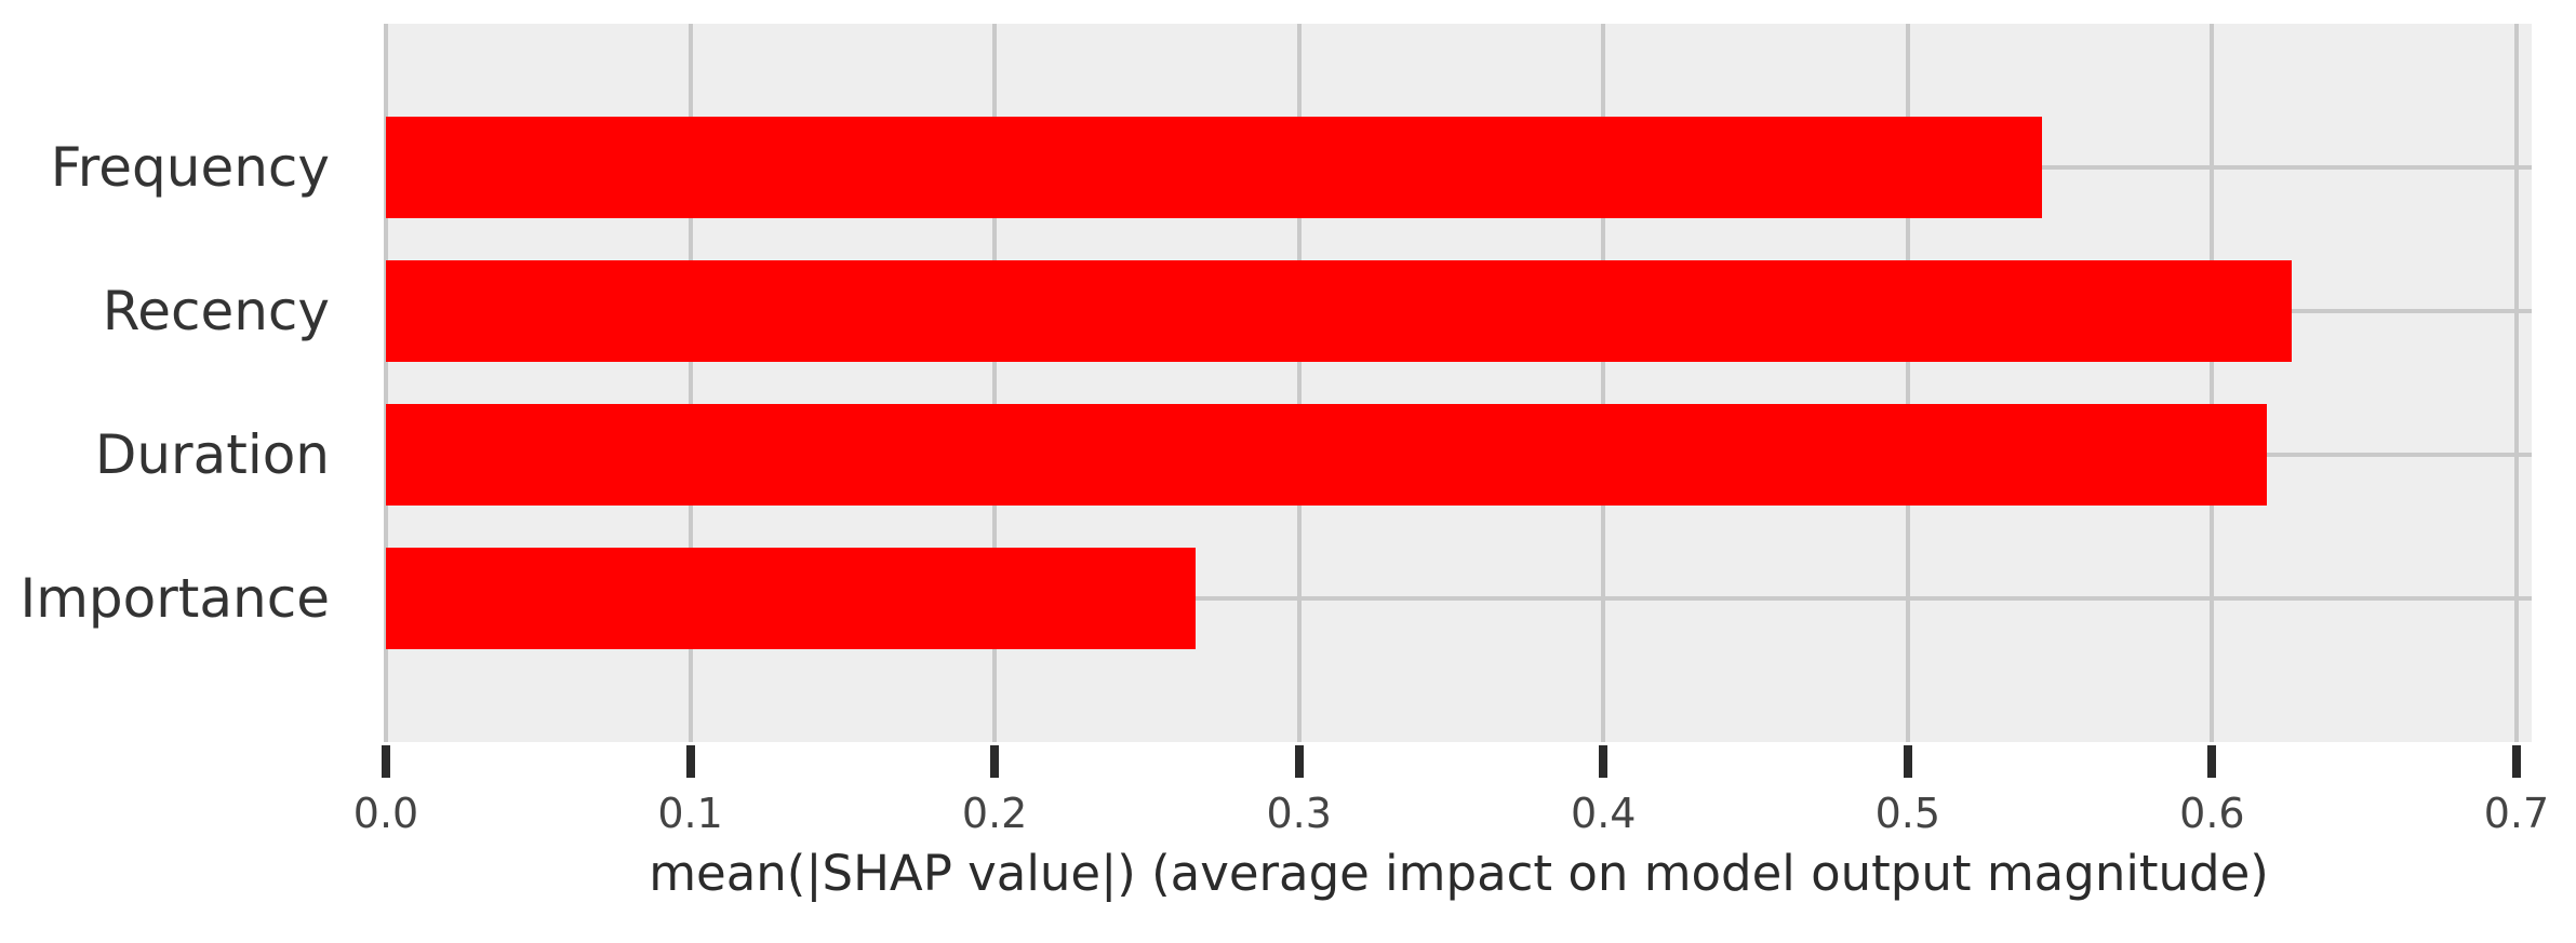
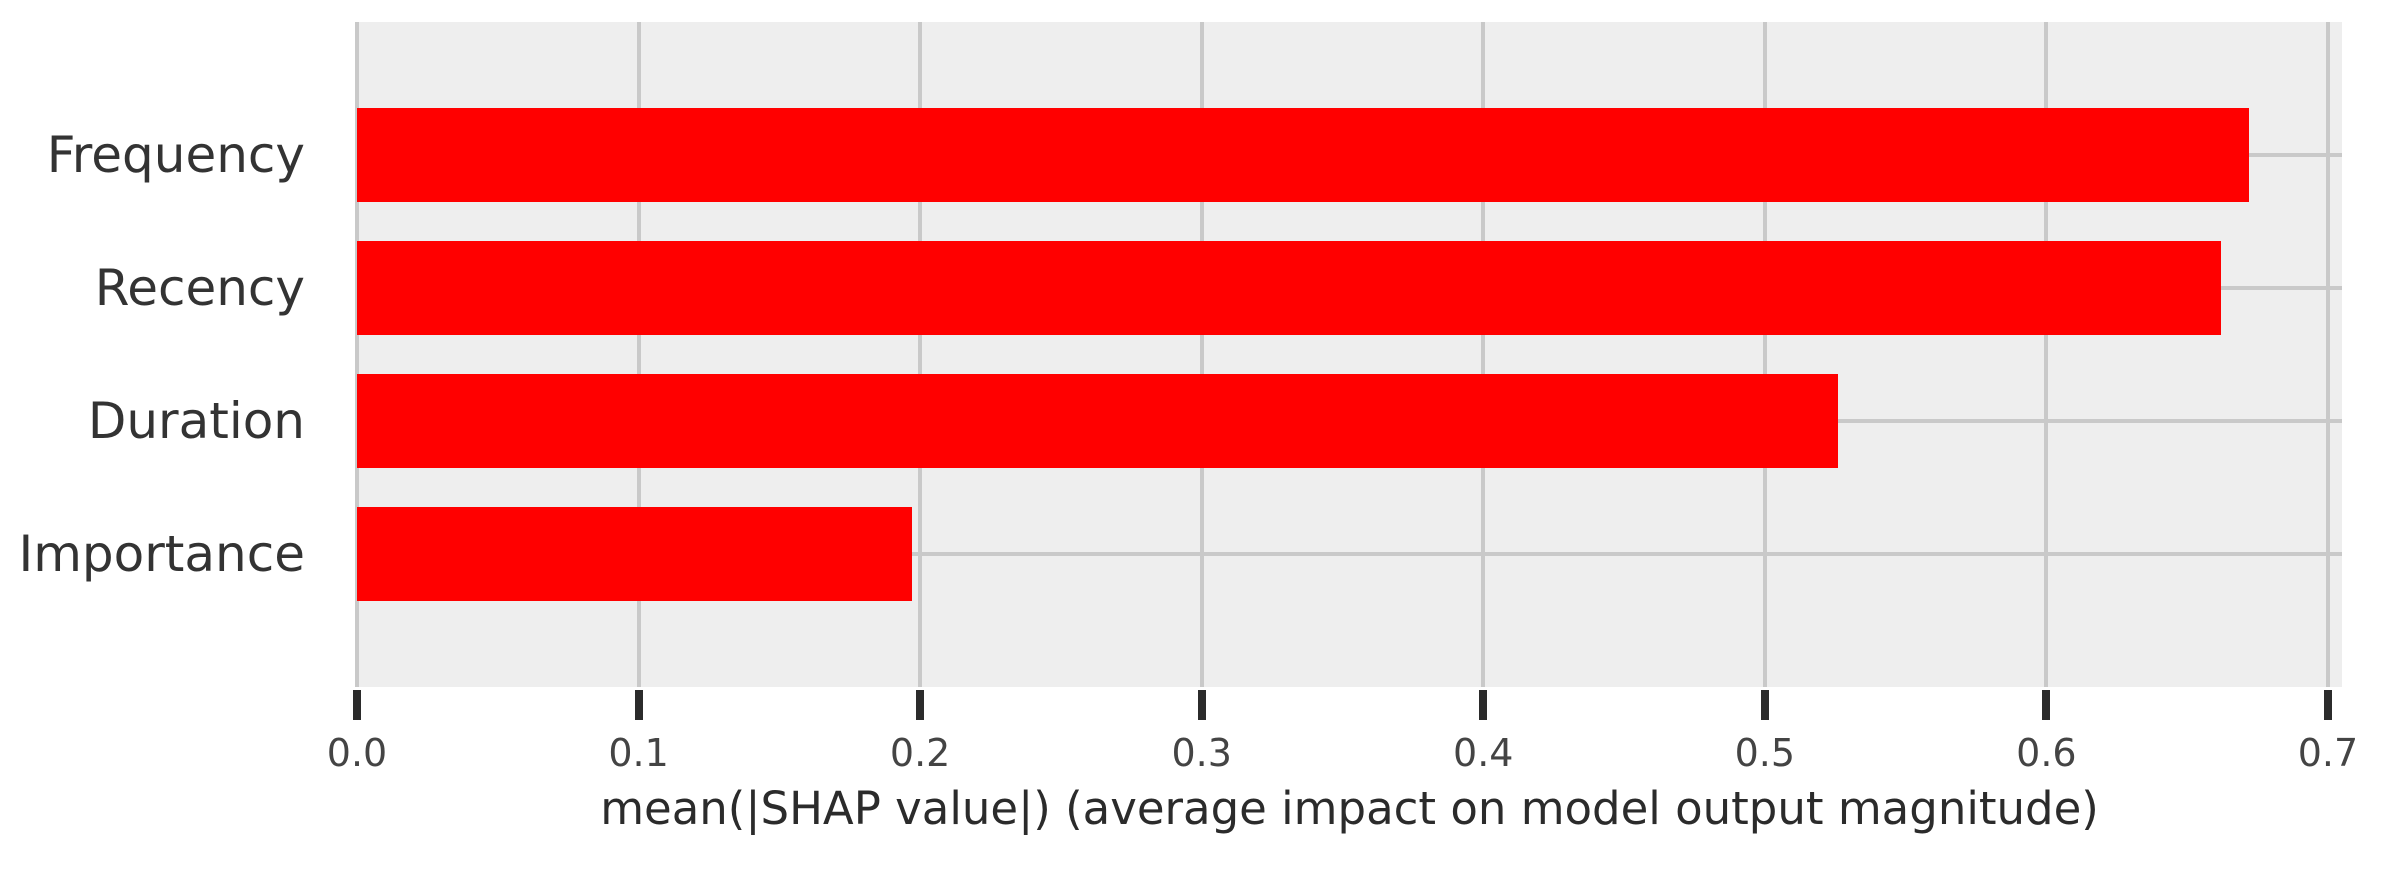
Frequency: 0.544 -> 0.672
Recency: 0.626 -> 0.662
Duration: 0.618 -> 0.526
Importance: 0.266 -> 0.197
